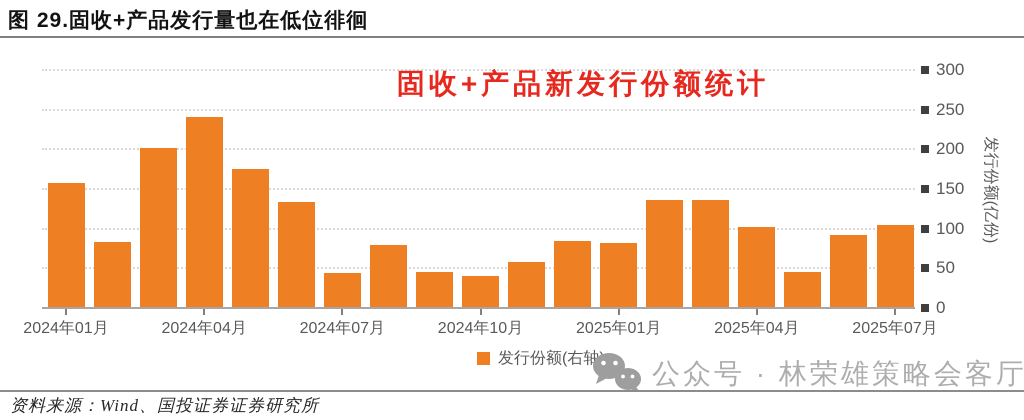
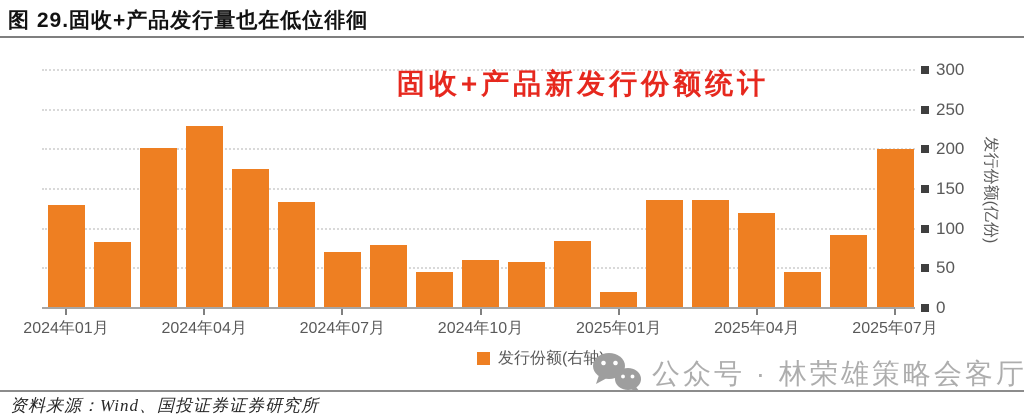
2024年01月: 160 -> 130
2024年04月: 240 -> 230
2024年07月: 40 -> 70
2024年10月: 40 -> 60
2025年01月: 80 -> 20
2025年04月: 100 -> 120
2025年07月: 100 -> 200
